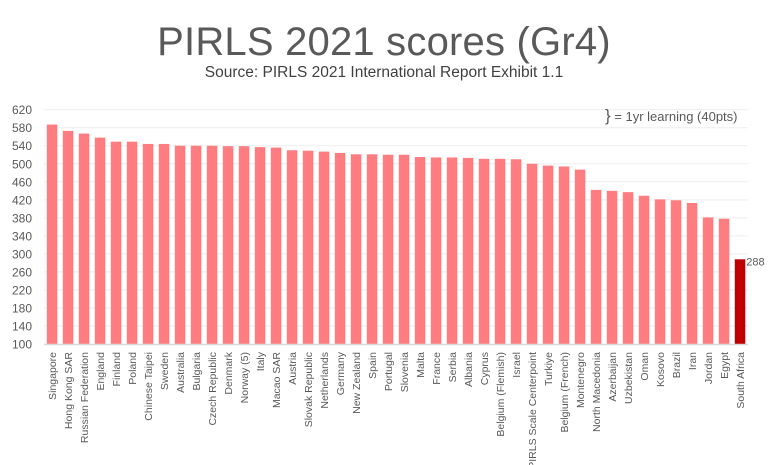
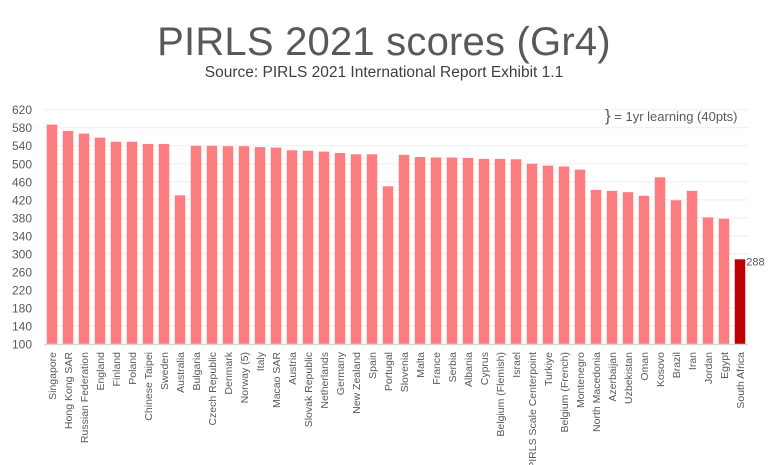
Australia: 540 -> 430
Portugal: 520 -> 450
Kosovo: 420 -> 470
Iran: 410 -> 440
